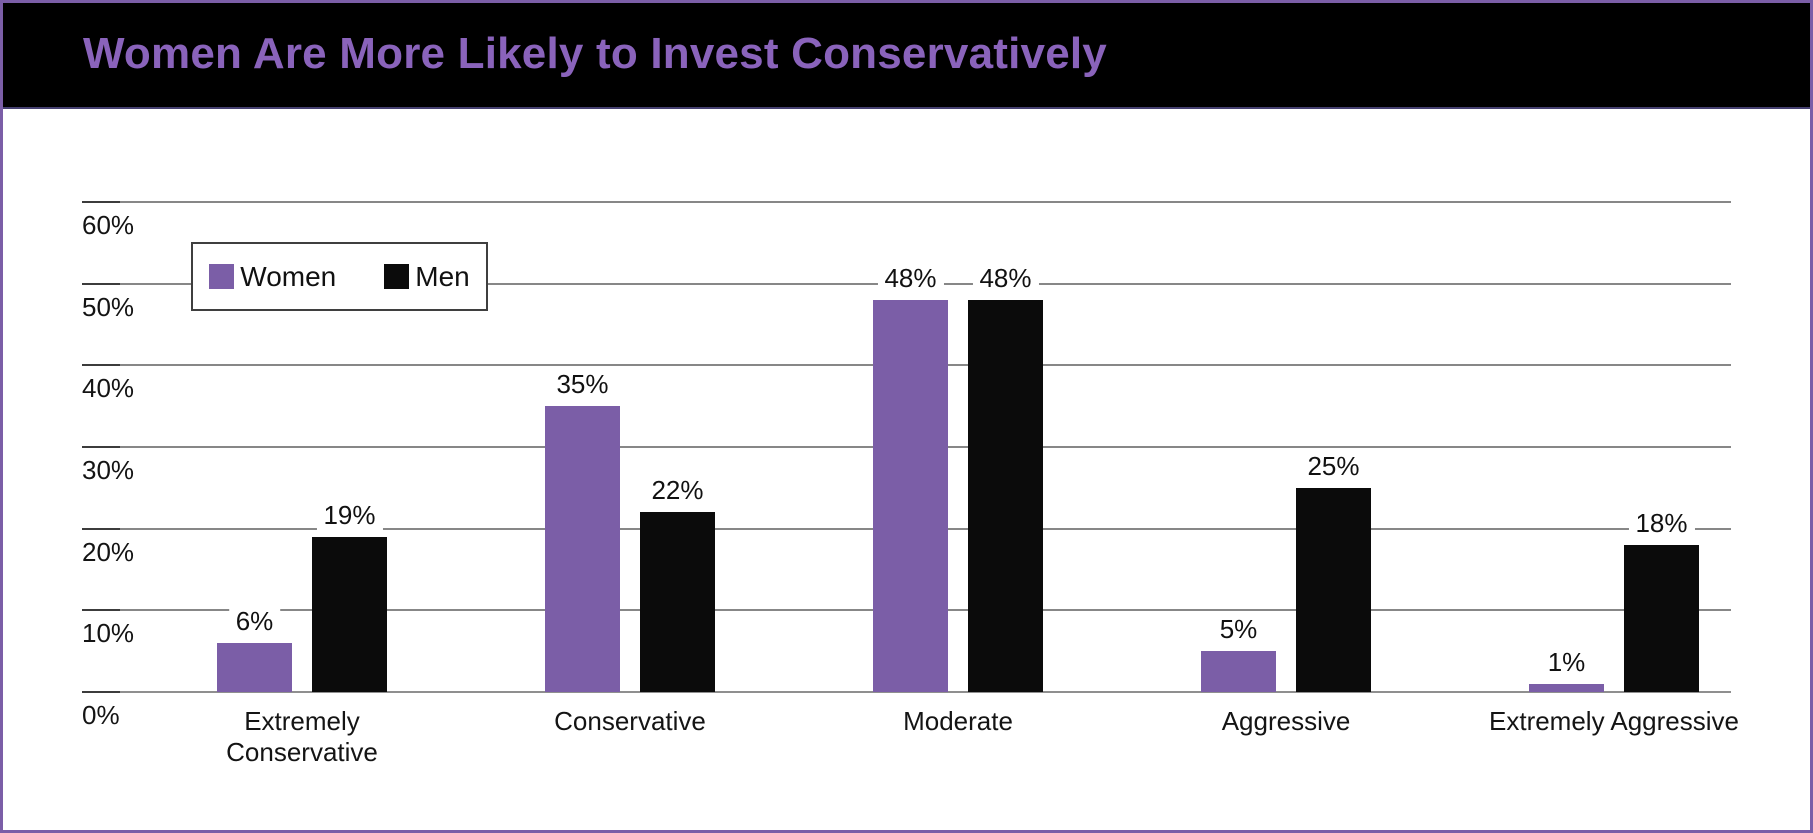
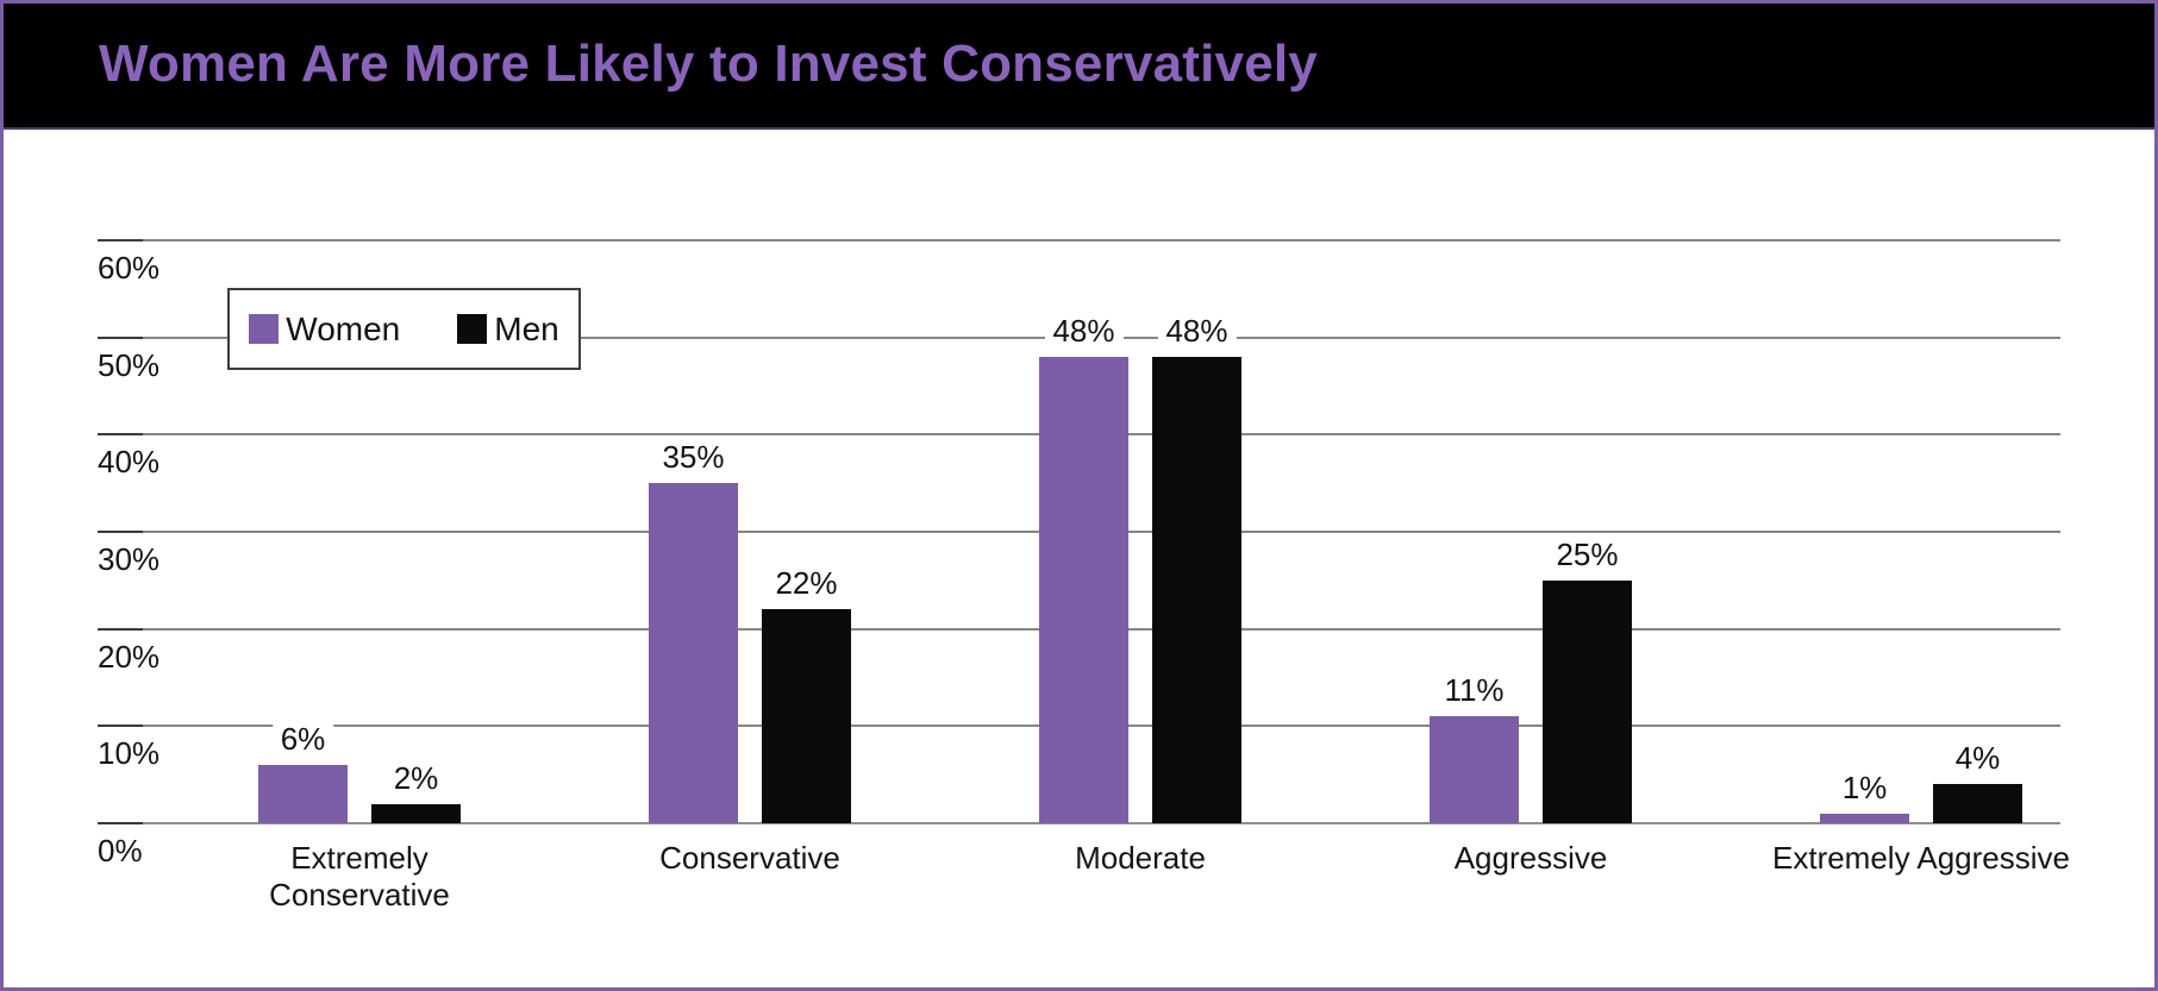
Men/Extremely Conservative: 19% -> 2%
Women/Aggressive: 5% -> 11%
Men/Extremely Aggressive: 18% -> 4%
